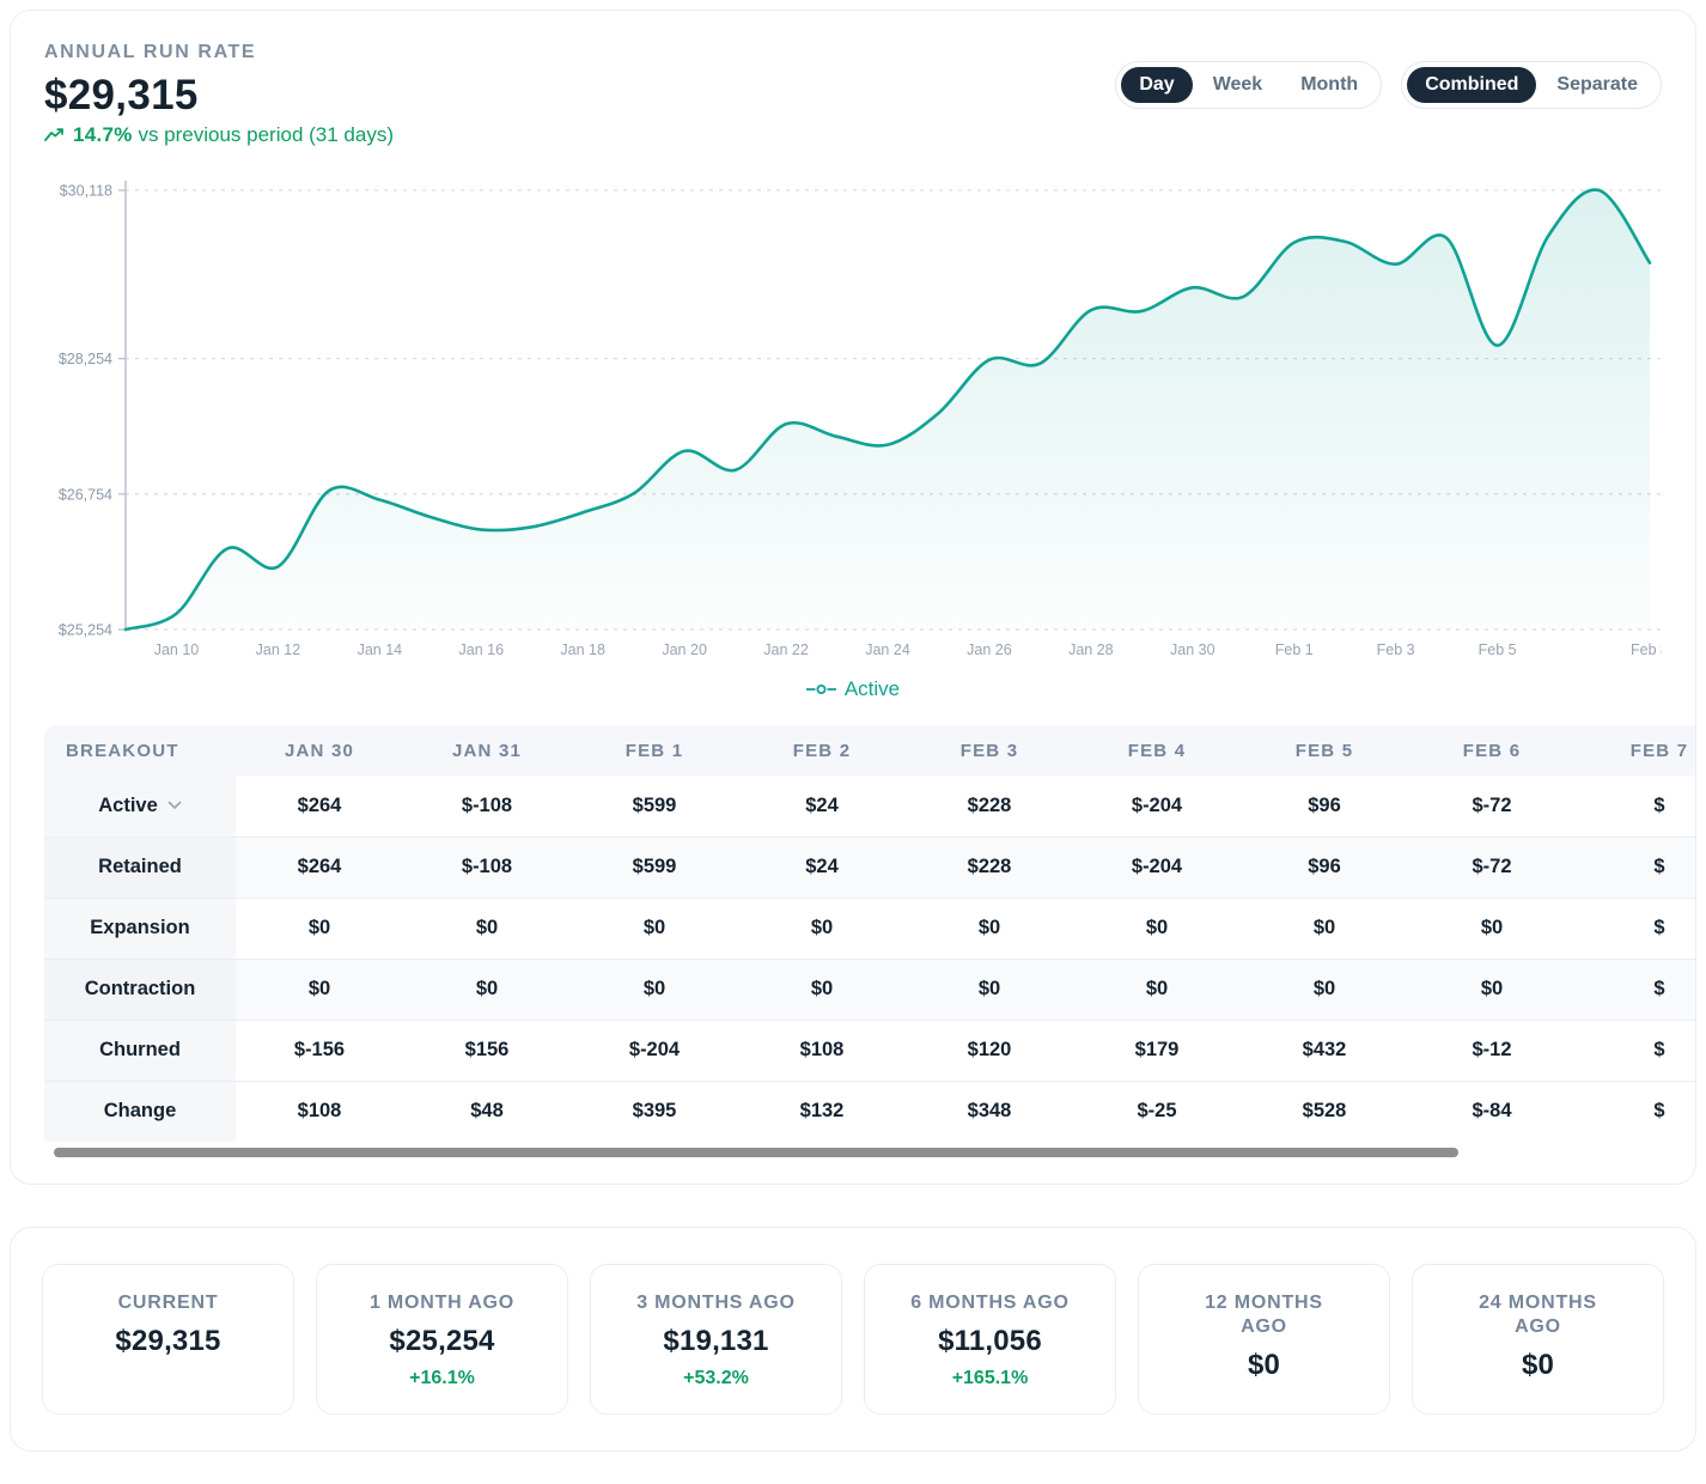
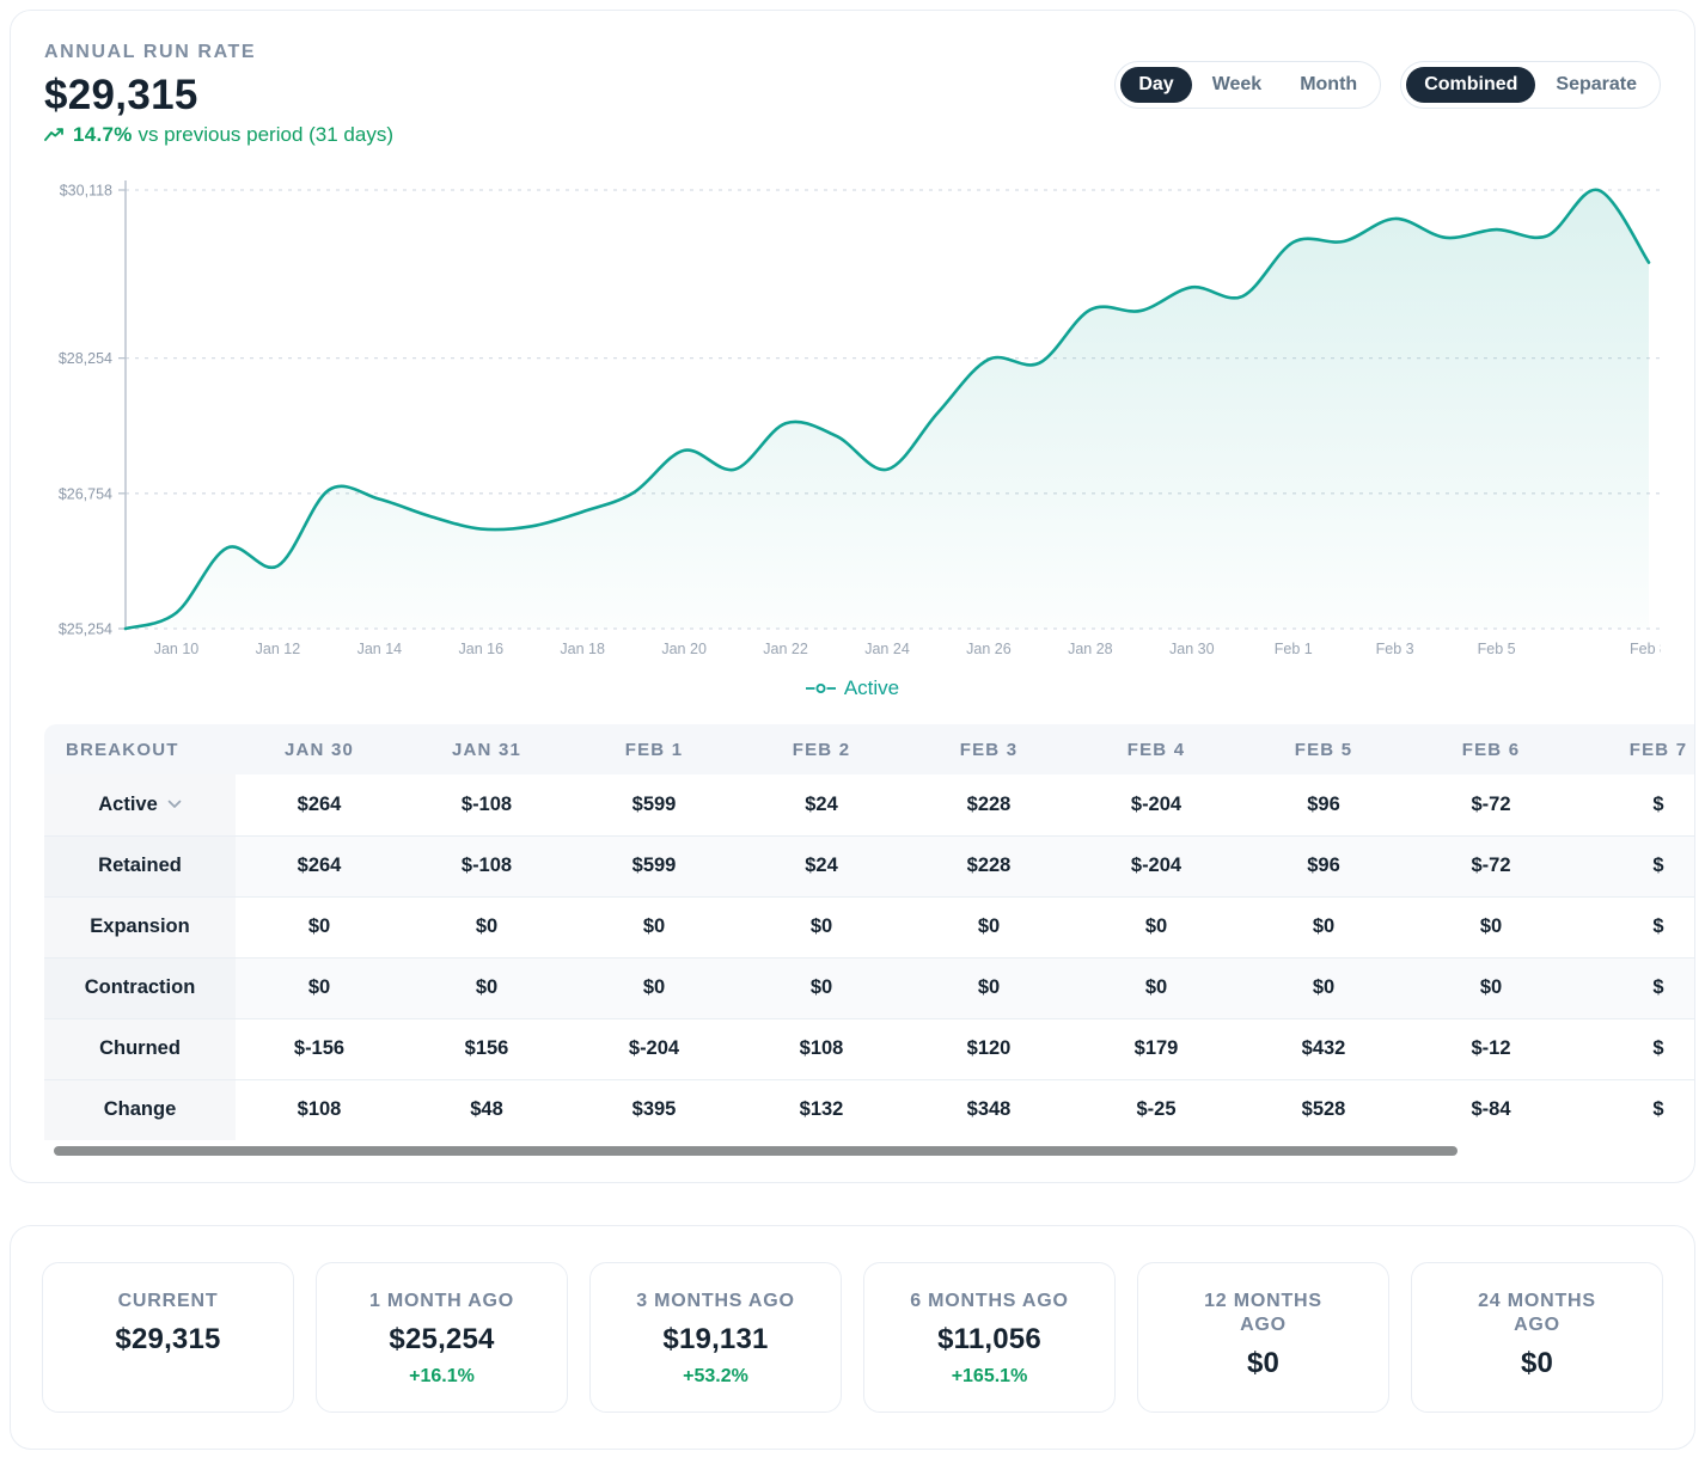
Jan 24: $27300 -> $27000
Feb 3: $29300 -> $29800
Feb 5: $28400 -> $29700
